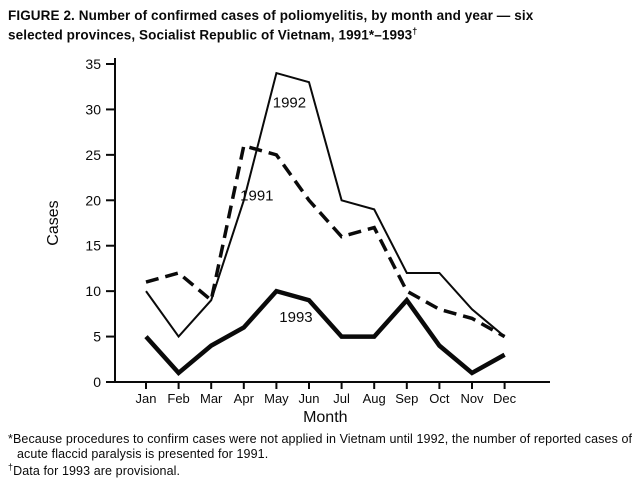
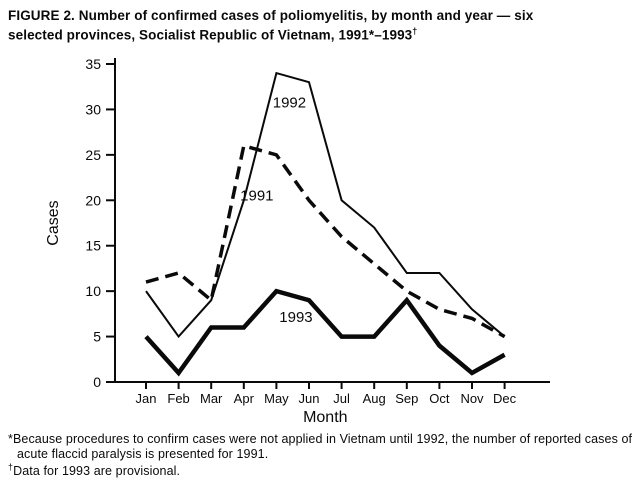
1993/Mar: 4 -> 6
1992/Aug: 19 -> 17
1991/Aug: 17 -> 13
